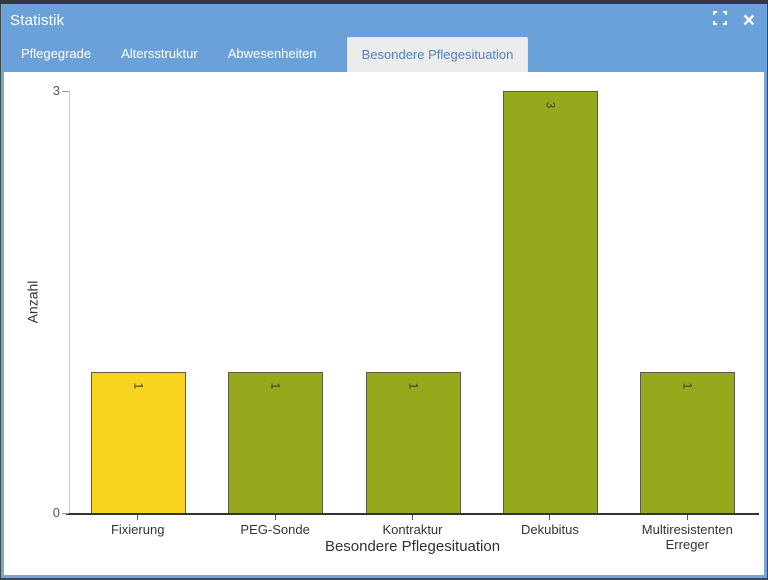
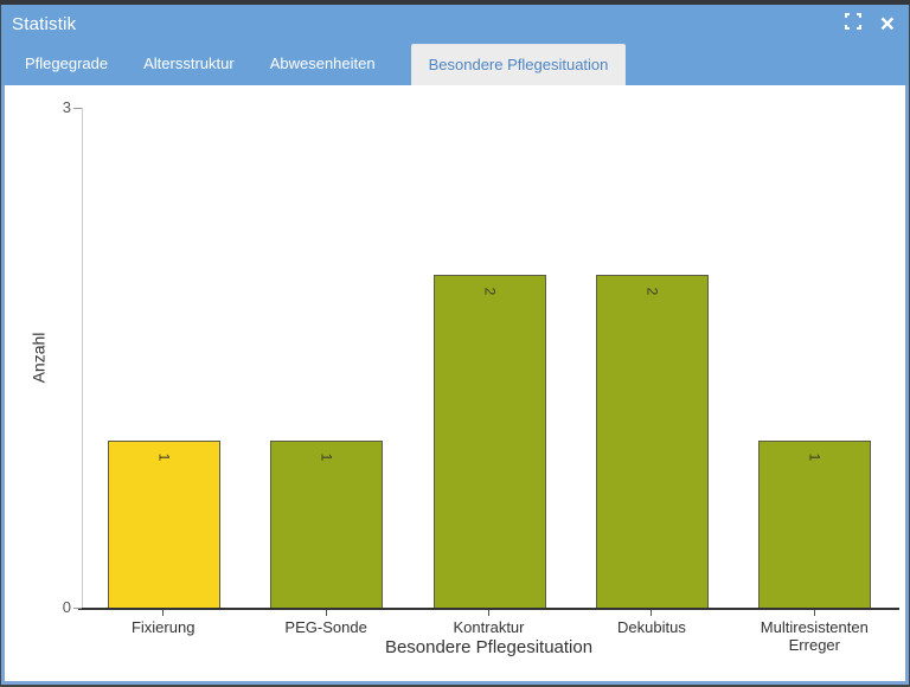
Kontraktur: 1 -> 2
Dekubitus: 3 -> 2
